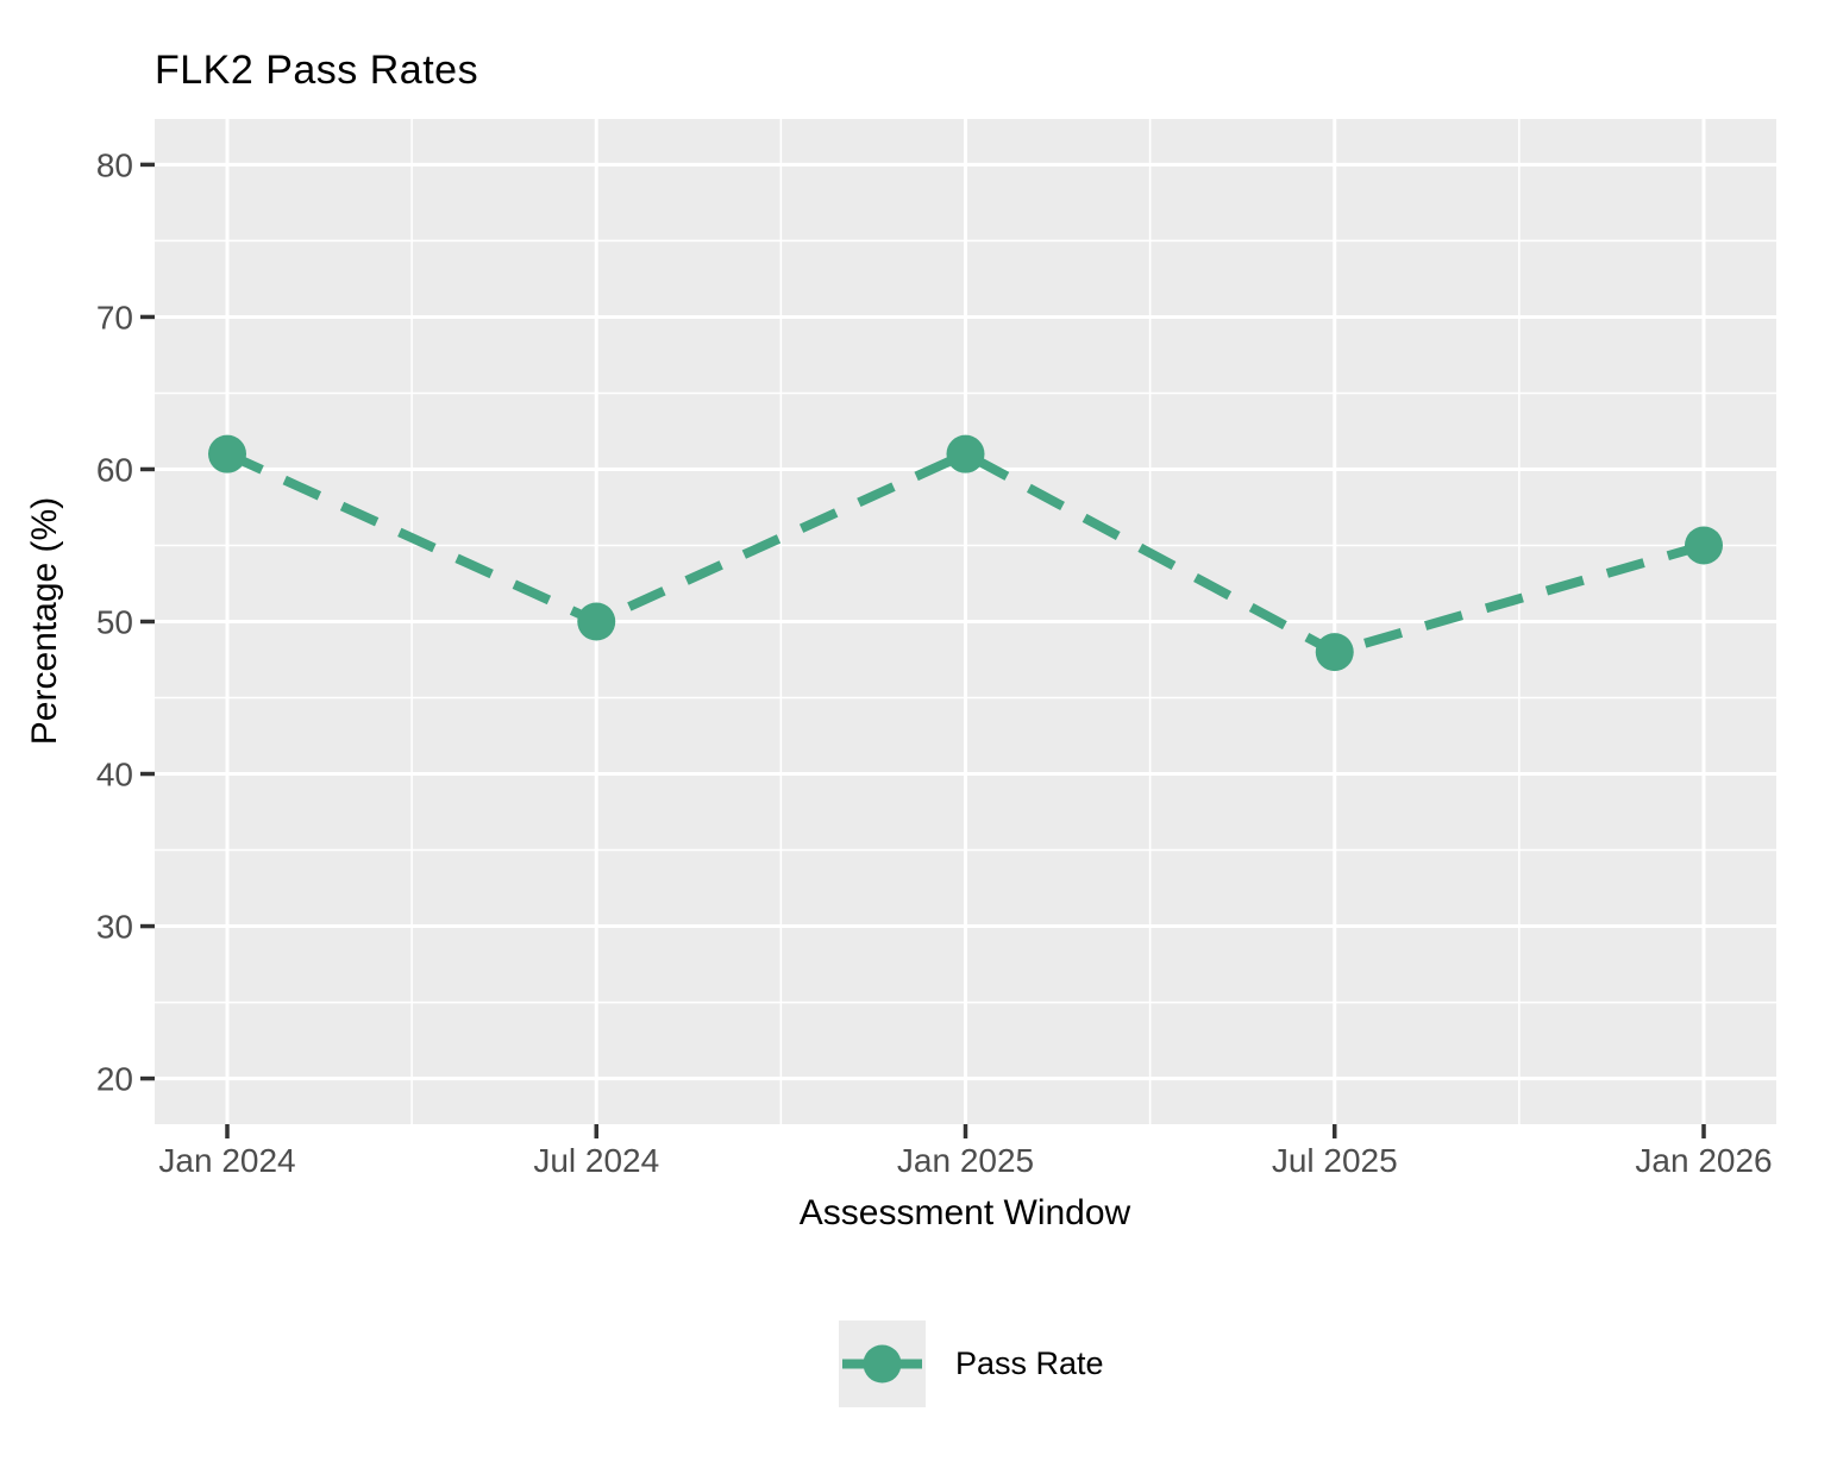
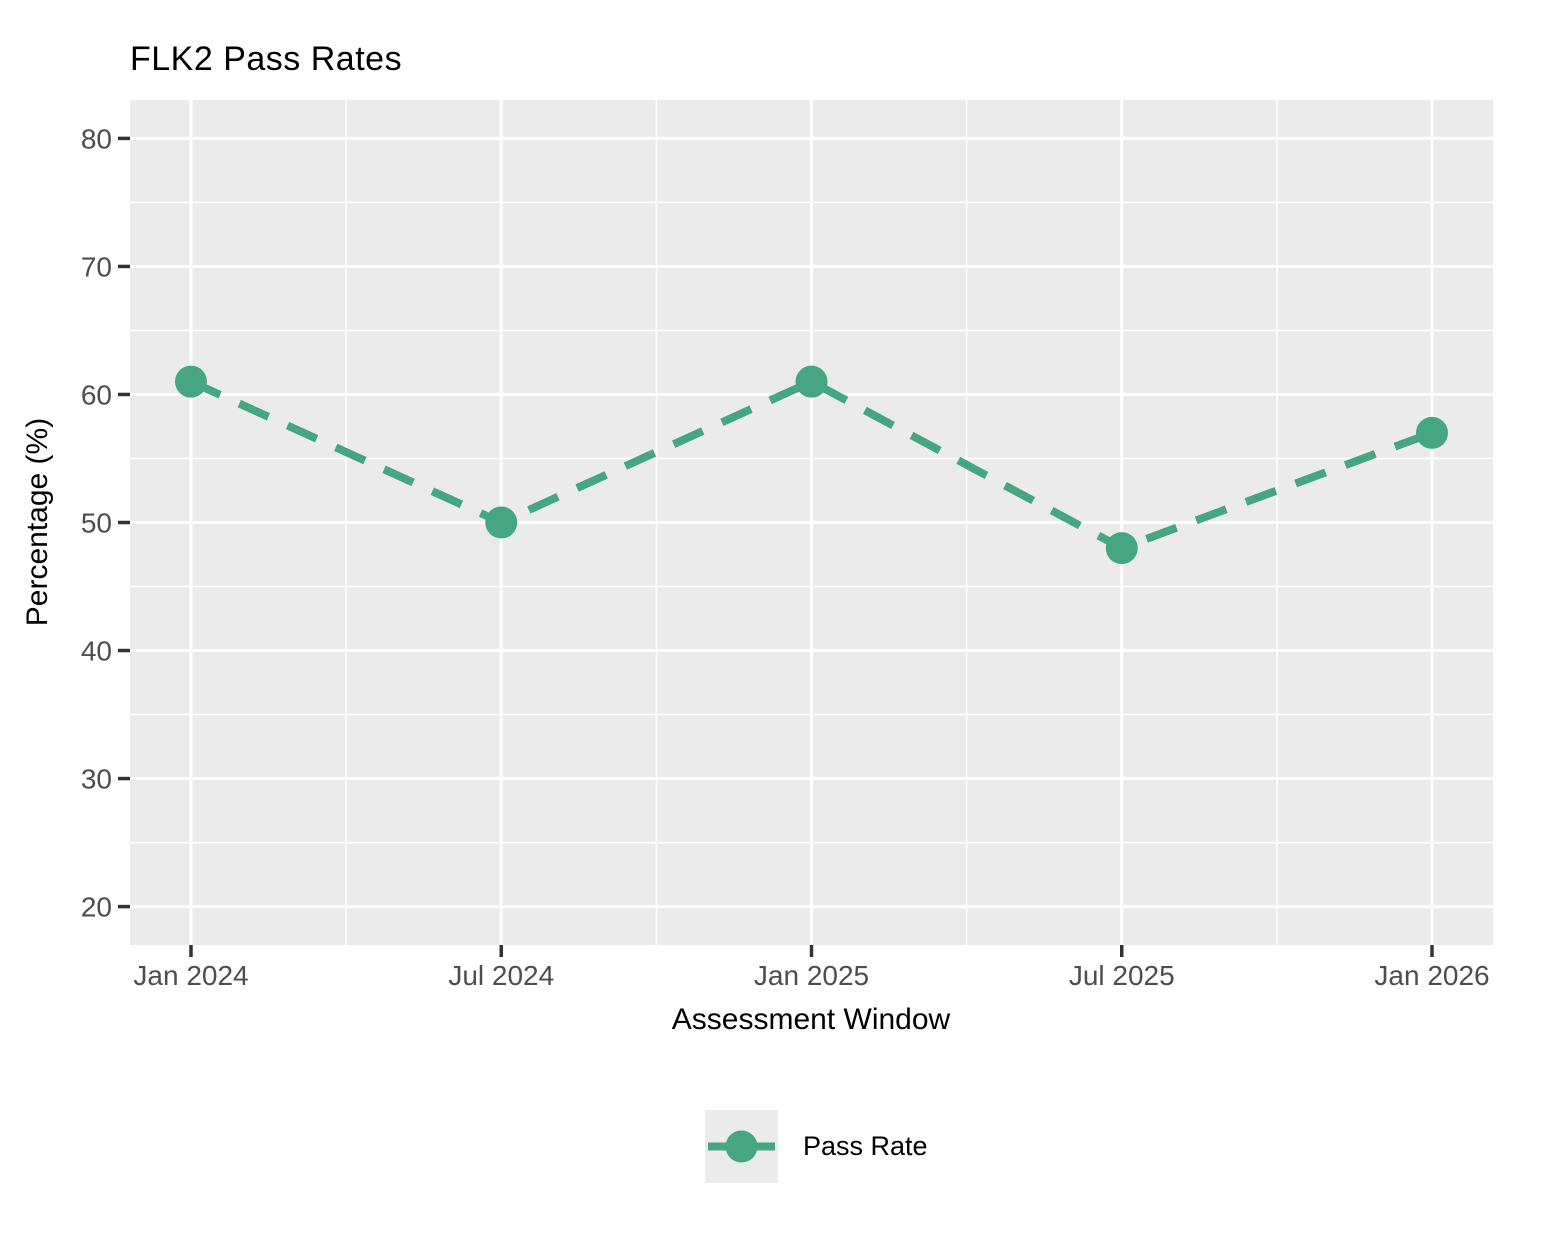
Jan 2026: 55 -> 57
